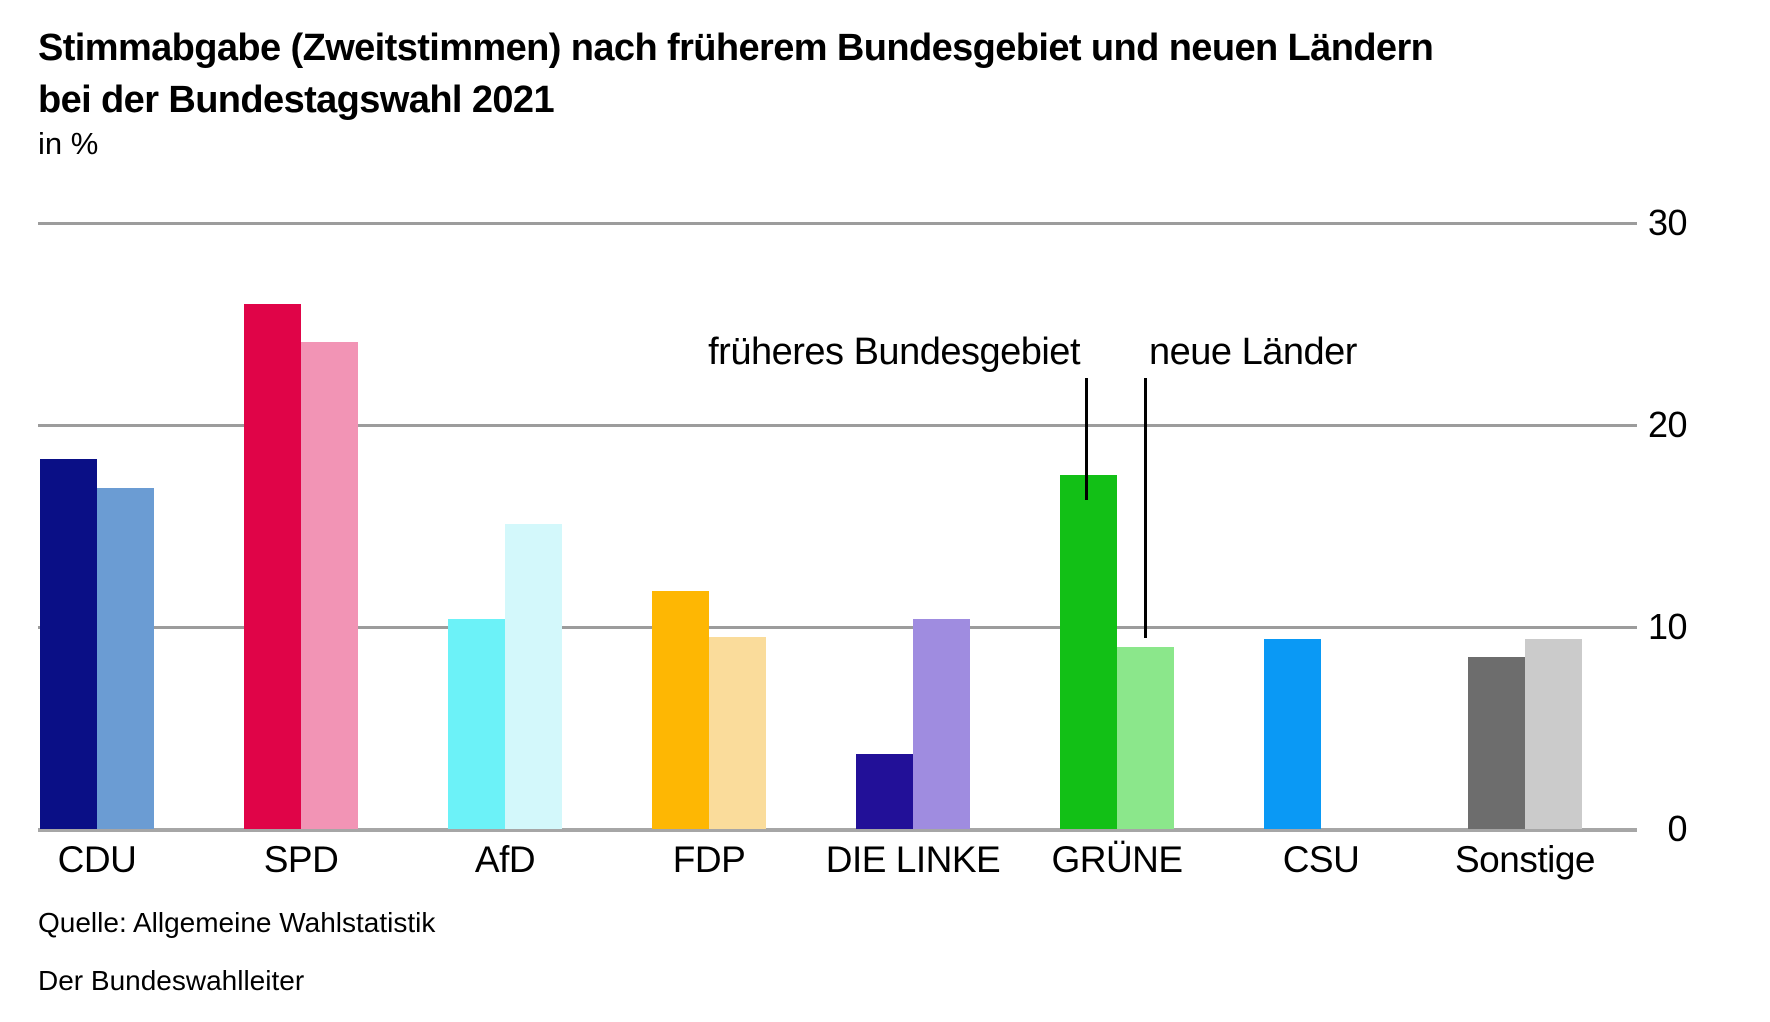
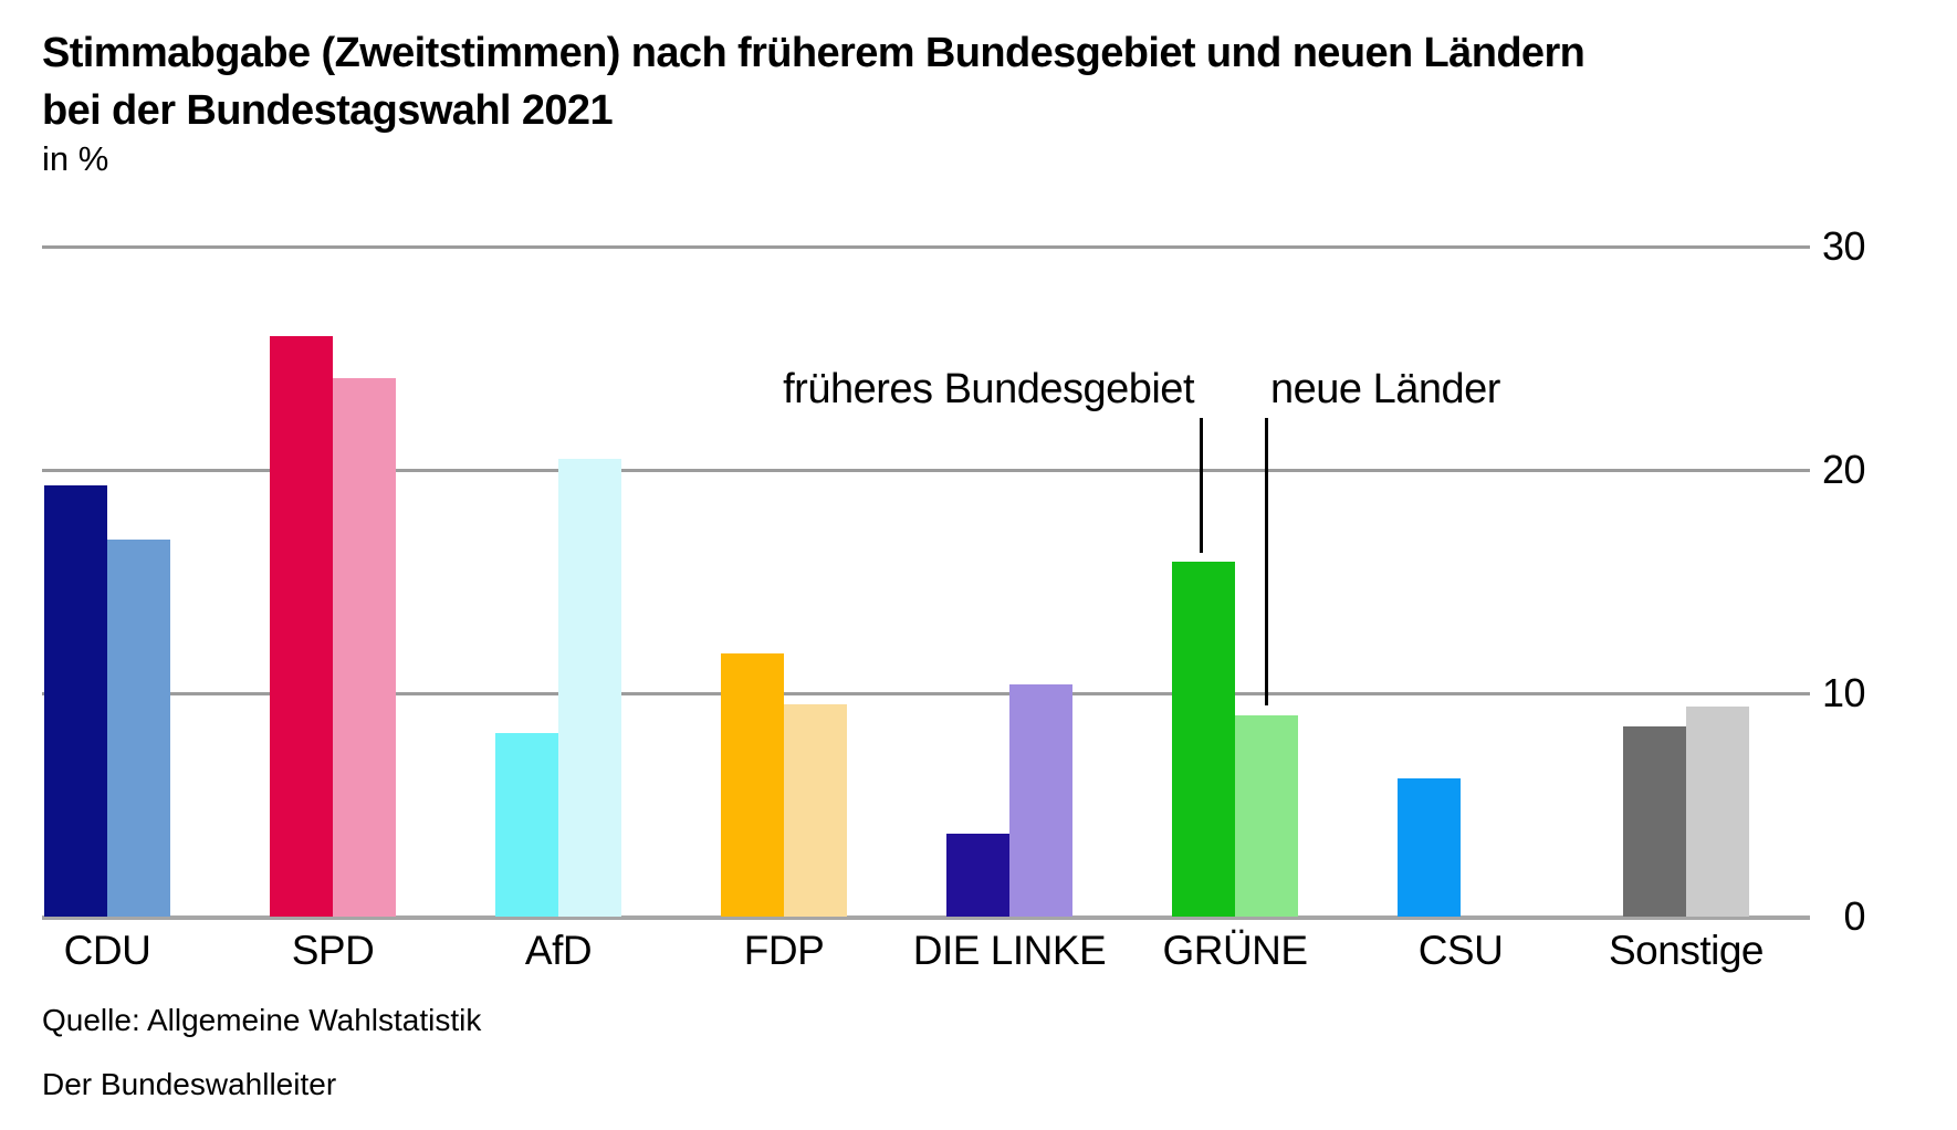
früheres Bundesgebiet/CDU: 18.3 -> 19.3
früheres Bundesgebiet/AfD: 10.4 -> 8.2
neue Länder/AfD: 15.1 -> 20.5
früheres Bundesgebiet/GRÜNE: 17.5 -> 15.9
früheres Bundesgebiet/CSU: 9.4 -> 6.2
